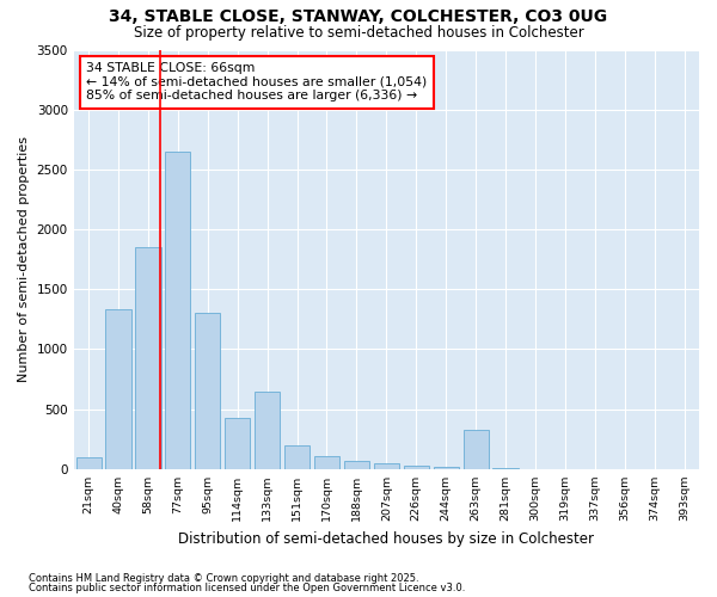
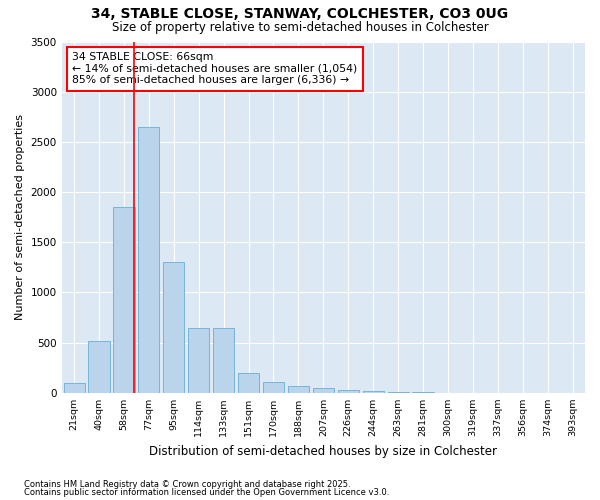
40sqm: 1330 -> 520
114sqm: 430 -> 650
263sqm: 330 -> 10
